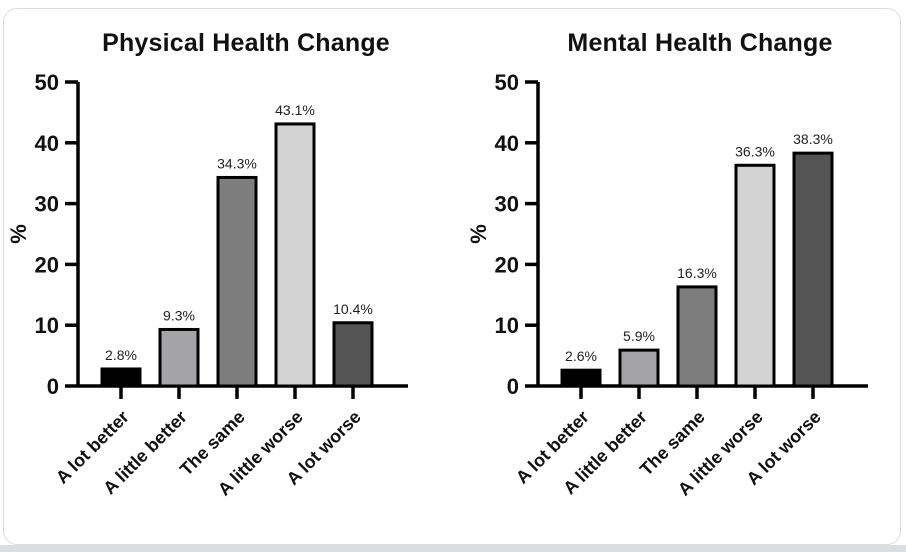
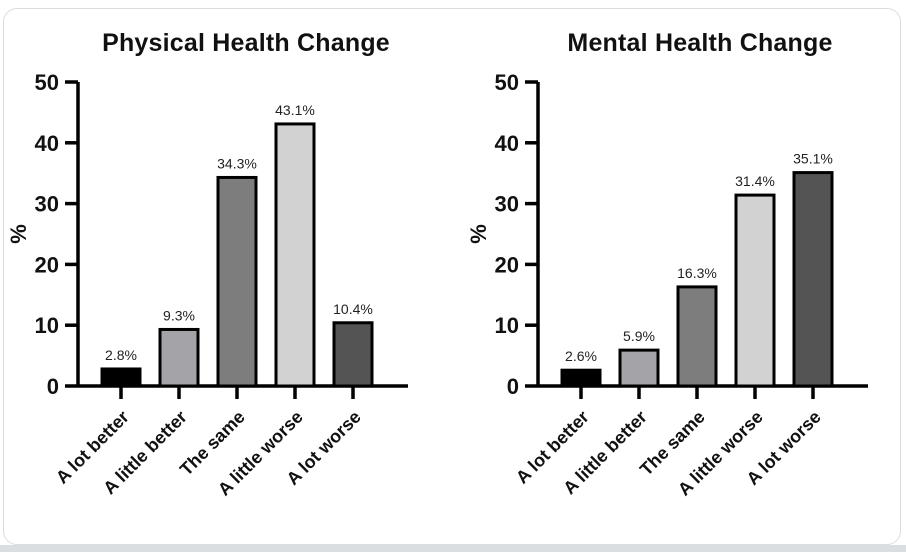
Mental Health Change/A little worse: 36.3% -> 31.4%
Mental Health Change/A lot worse: 38.3% -> 35.1%
